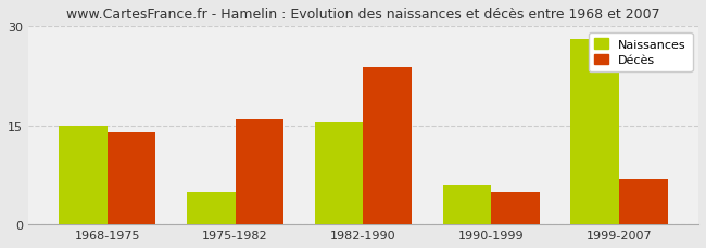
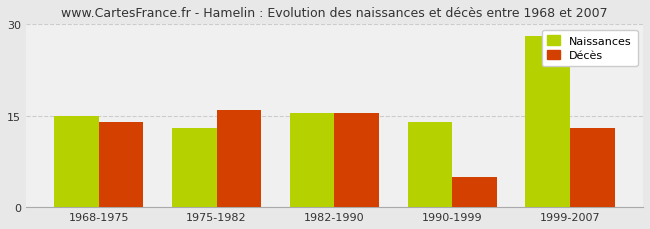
Naissances/1975-1982: 5.0 -> 13.0
Décès/1982-1990: 23.8 -> 15.5
Naissances/1990-1999: 6.0 -> 14.0
Décès/1999-2007: 7.0 -> 13.0
